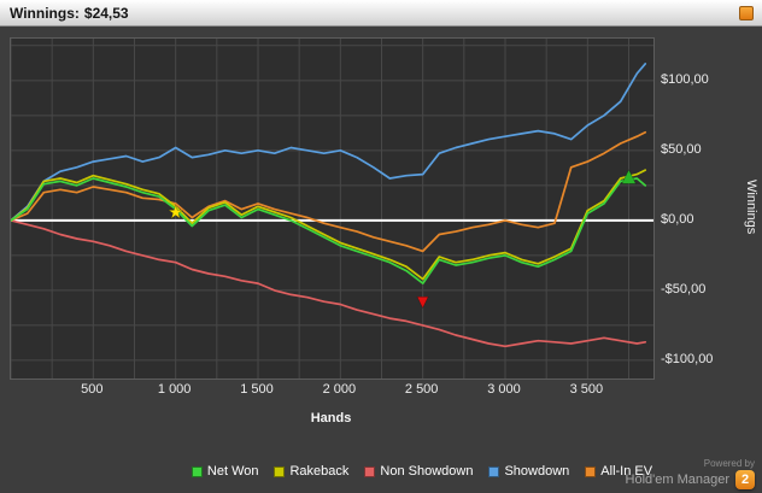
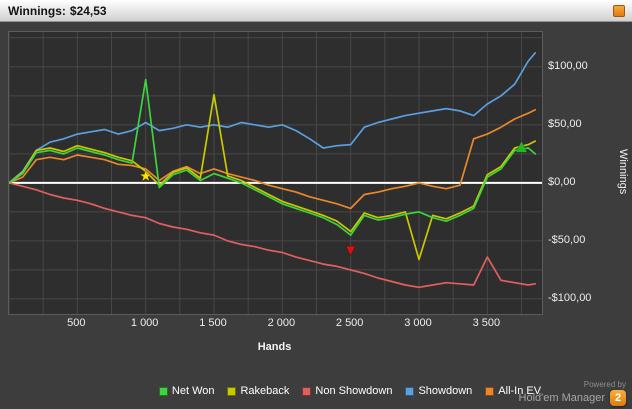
Net Won/1000: $8 -> $89
Rakeback/1500: $10 -> $76
Rakeback/3000: -$23 -> -$66
Non Showdown/3500: -$86 -> -$64
